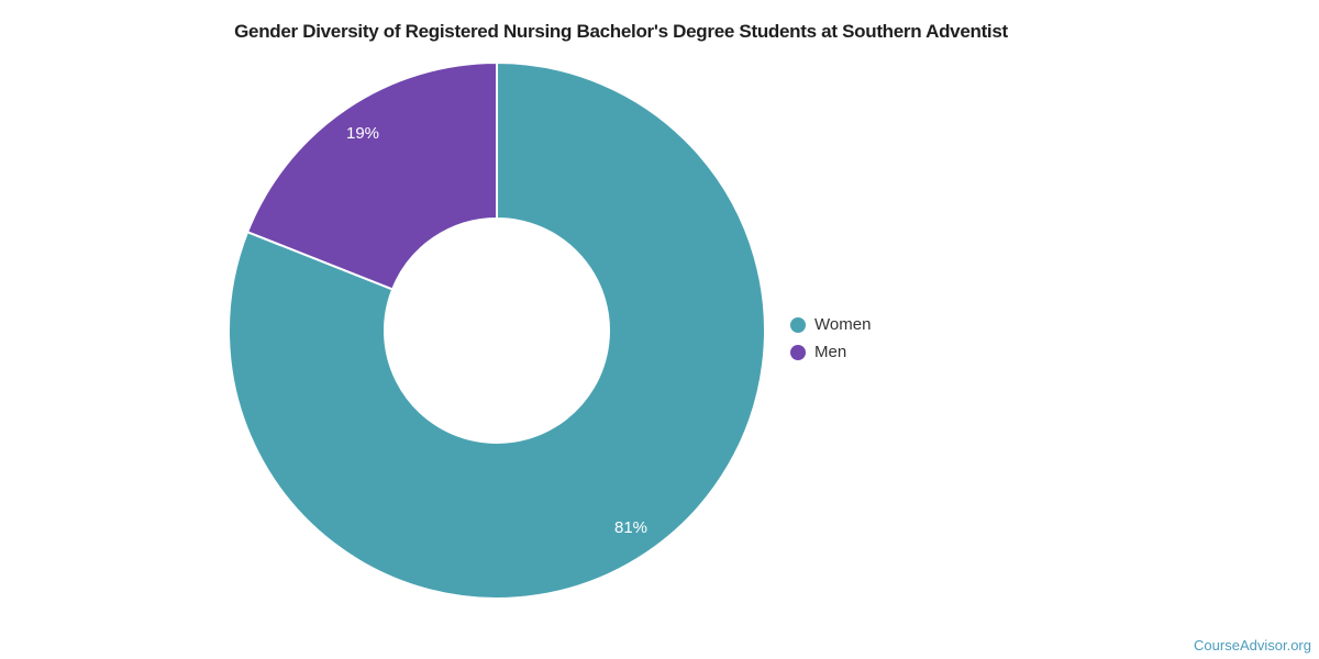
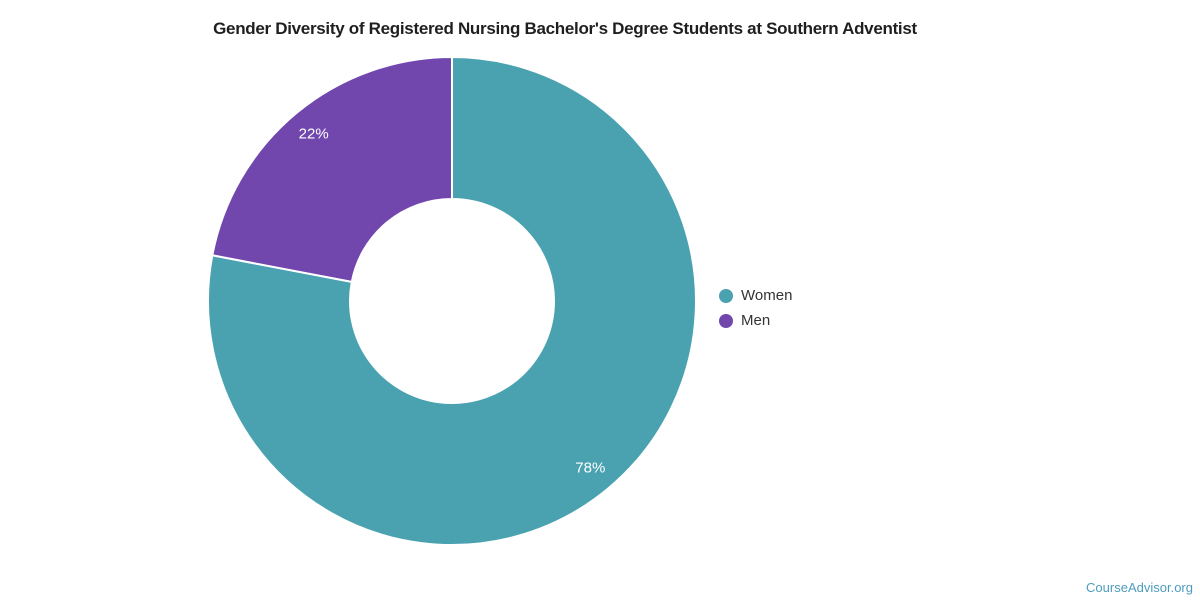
Women: 81% -> 78%
Men: 19% -> 22%
